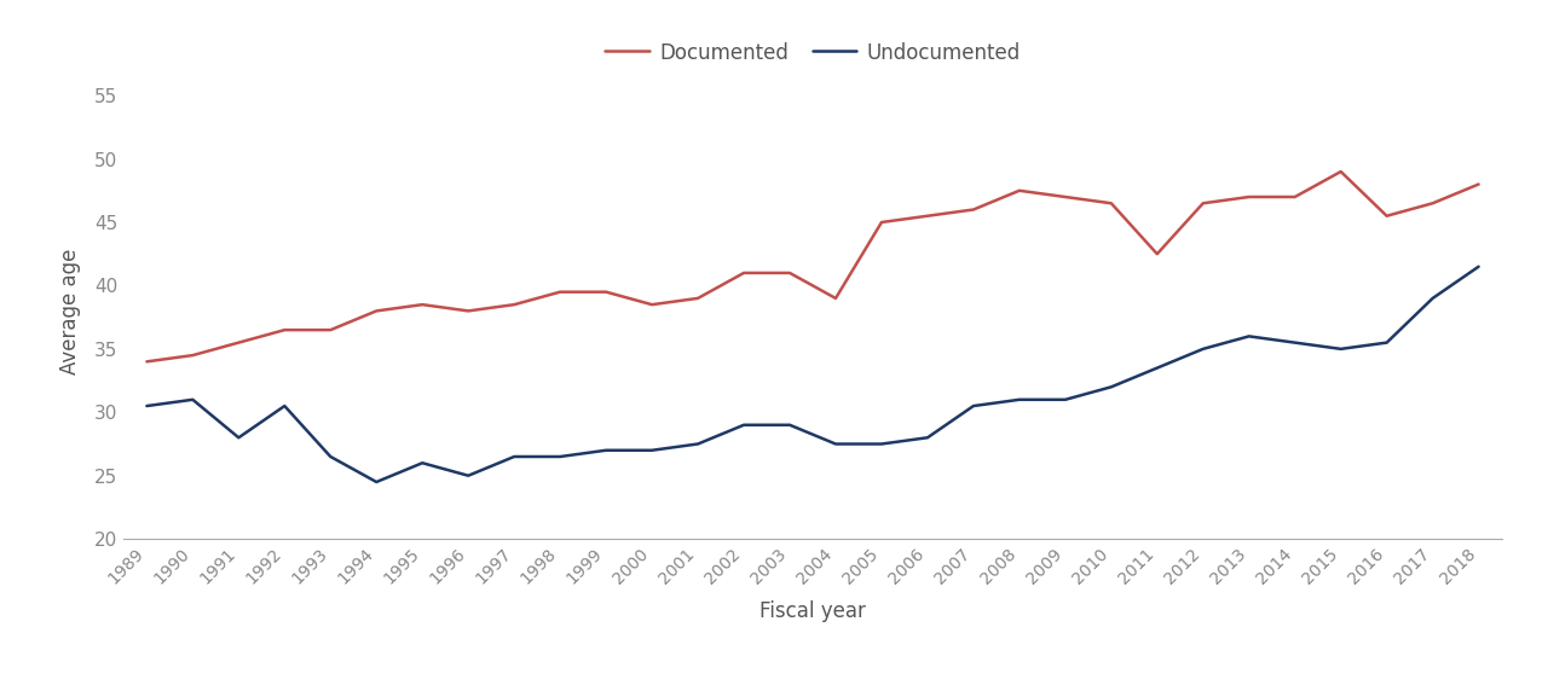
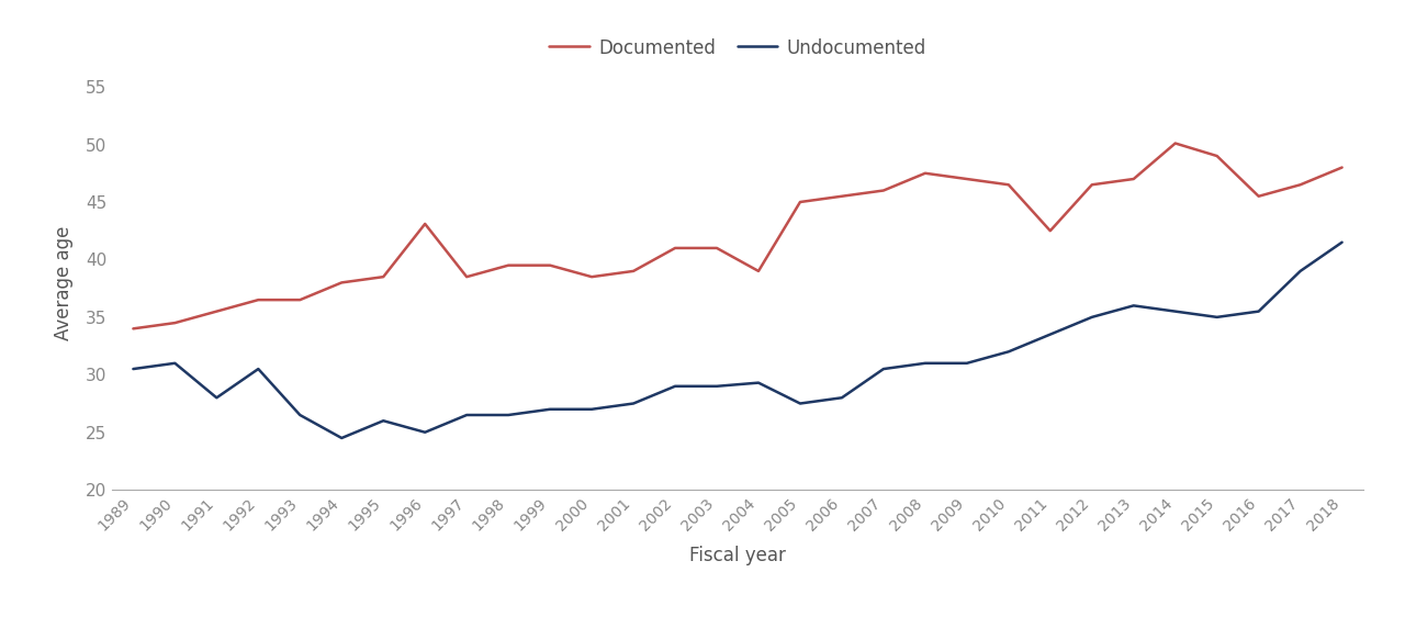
Documented/1996: 38.0 -> 43.1
Undocumented/2004: 27.5 -> 29.3
Documented/2014: 47.0 -> 50.1
